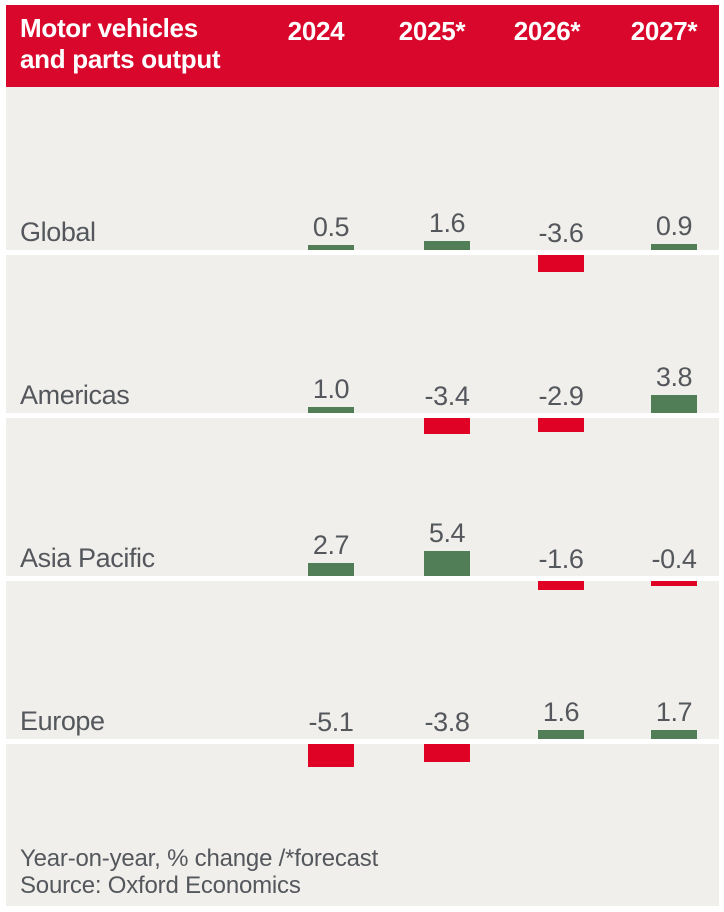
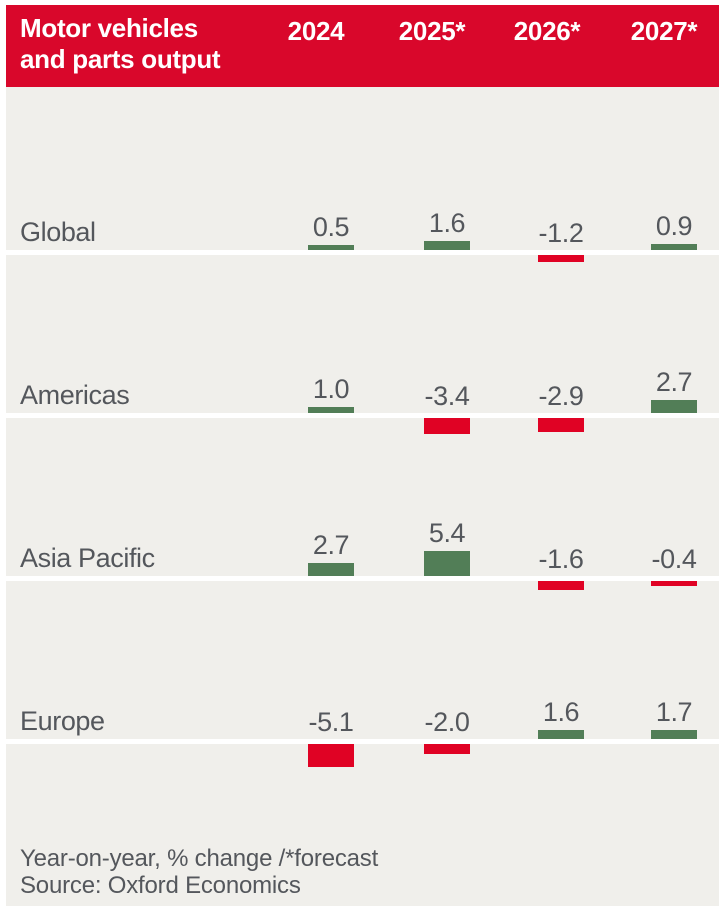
Europe/2025*: -3.8 -> -2.0
Global/2026*: -3.6 -> -1.2
Americas/2027*: 3.8 -> 2.7
